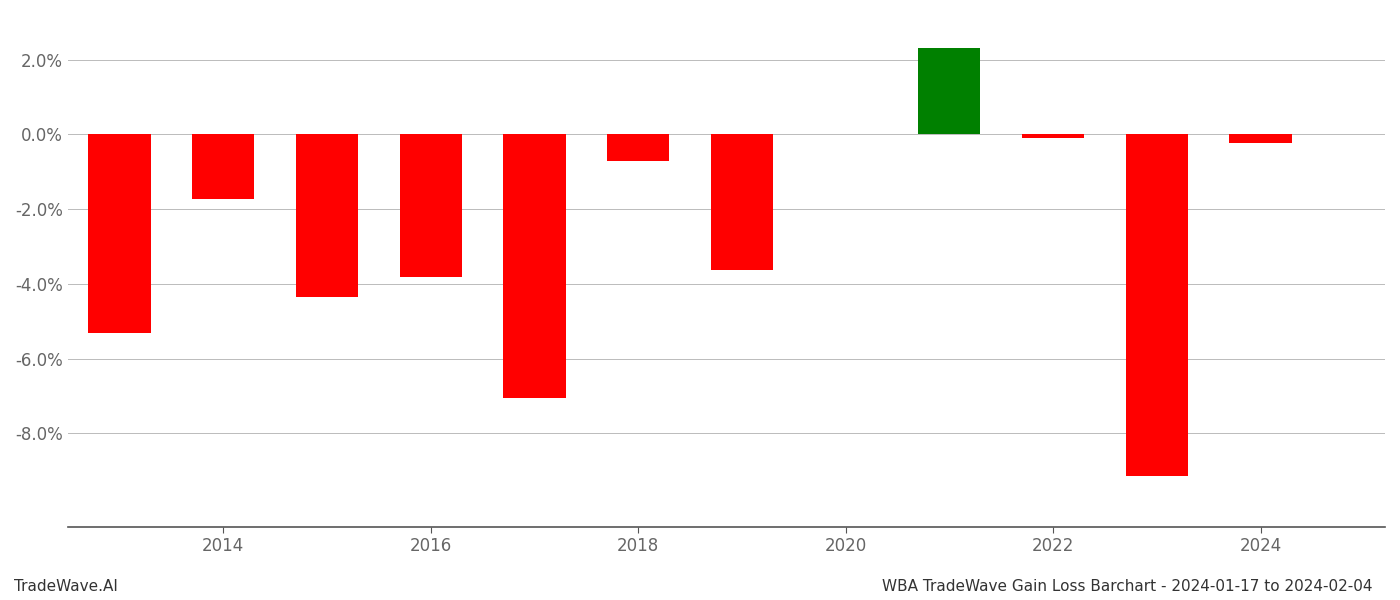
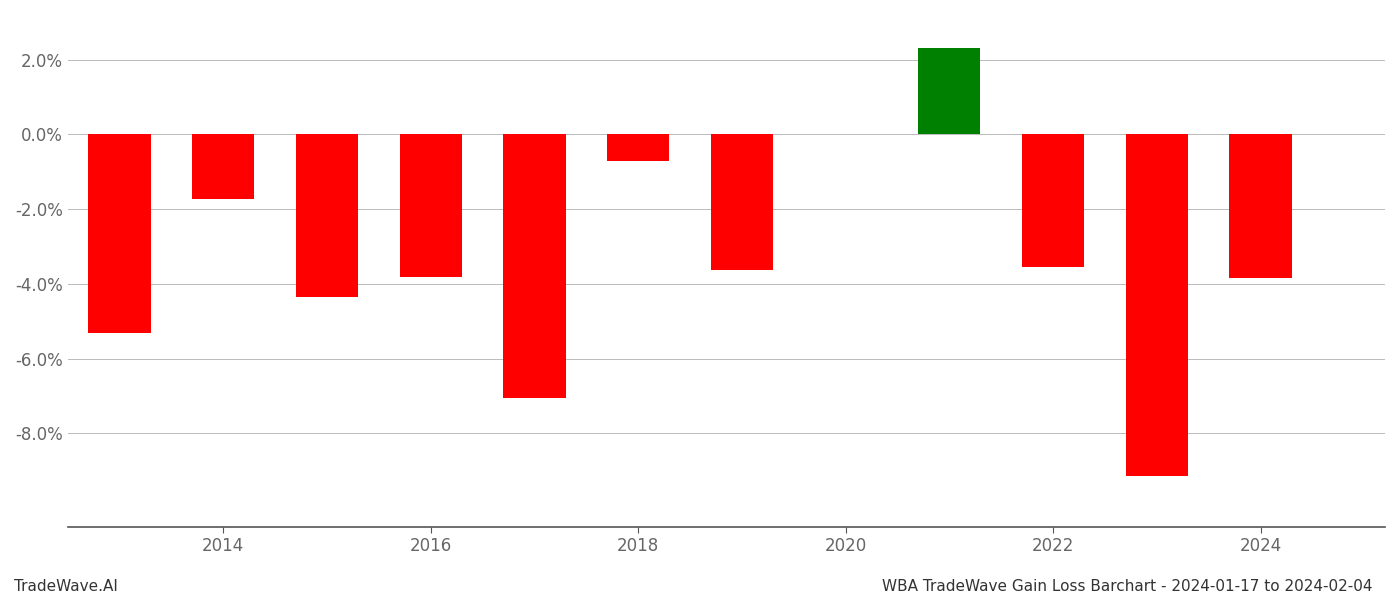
2022: -0.10% -> -3.55%
2024: -0.22% -> -3.85%
